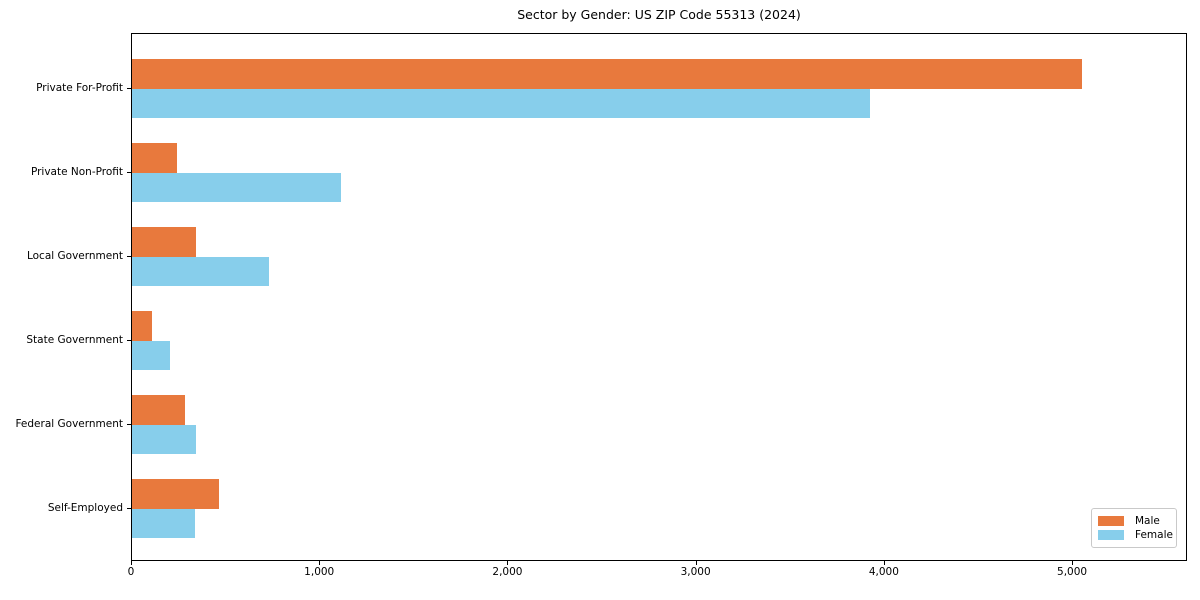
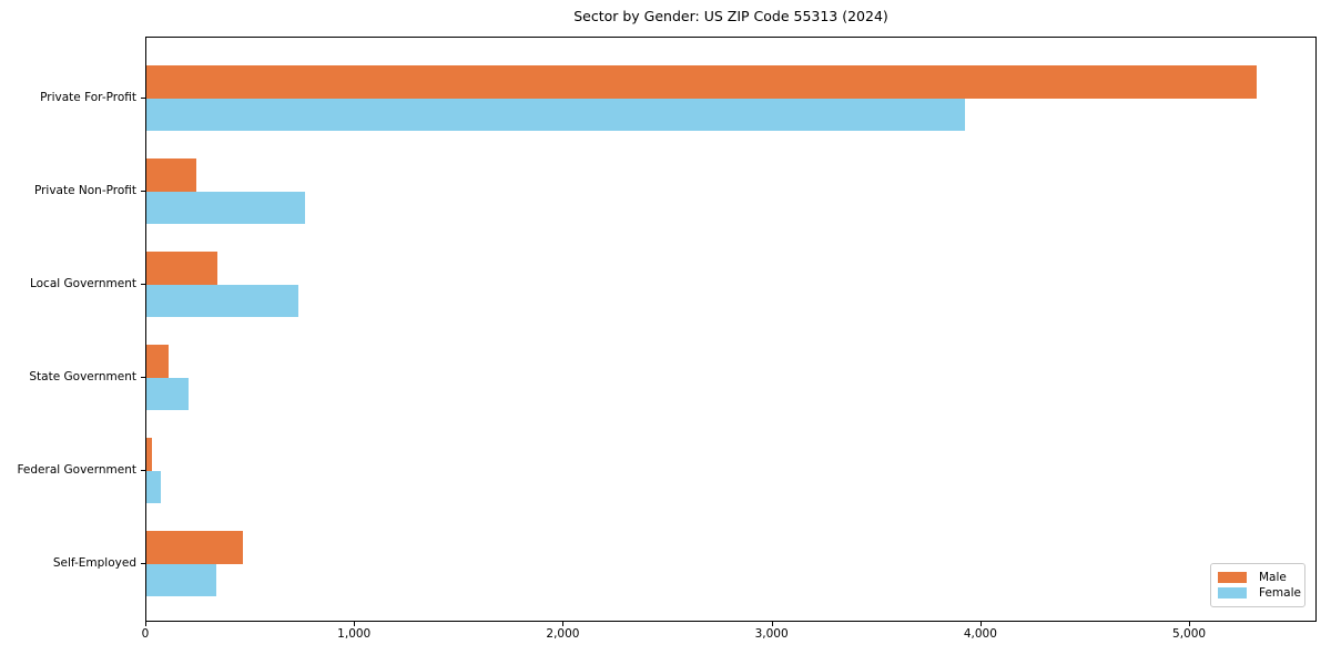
Male/Private For-Profit: 5050 -> 5320
Female/Private Non-Profit: 1110 -> 760
Male/Federal Government: 280 -> 30
Female/Federal Government: 340 -> 70
